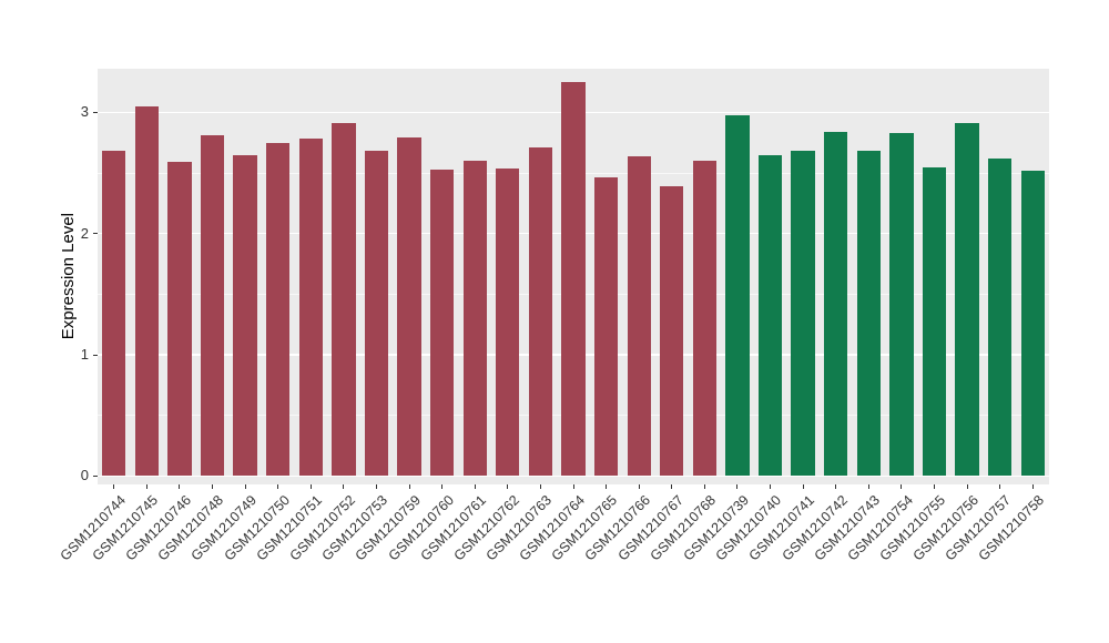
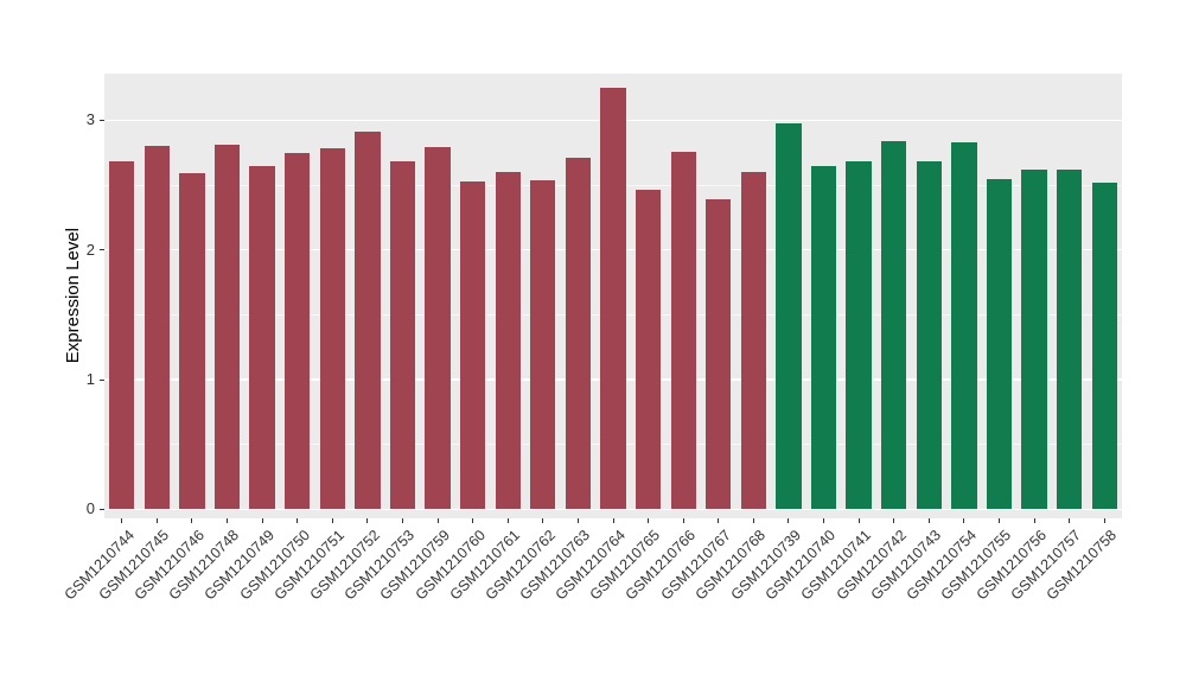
GSM1210745: 3.05 -> 2.80
GSM1210766: 2.64 -> 2.76
GSM1210756: 2.91 -> 2.62
